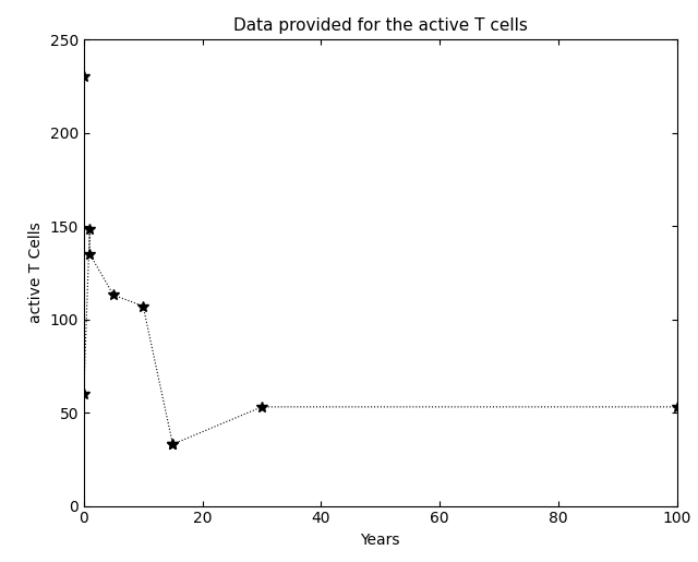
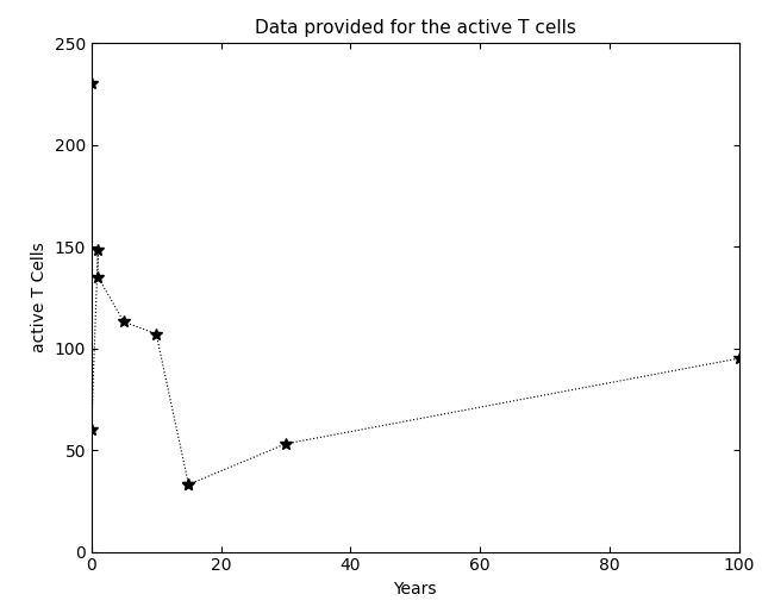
100: 53 -> 95
